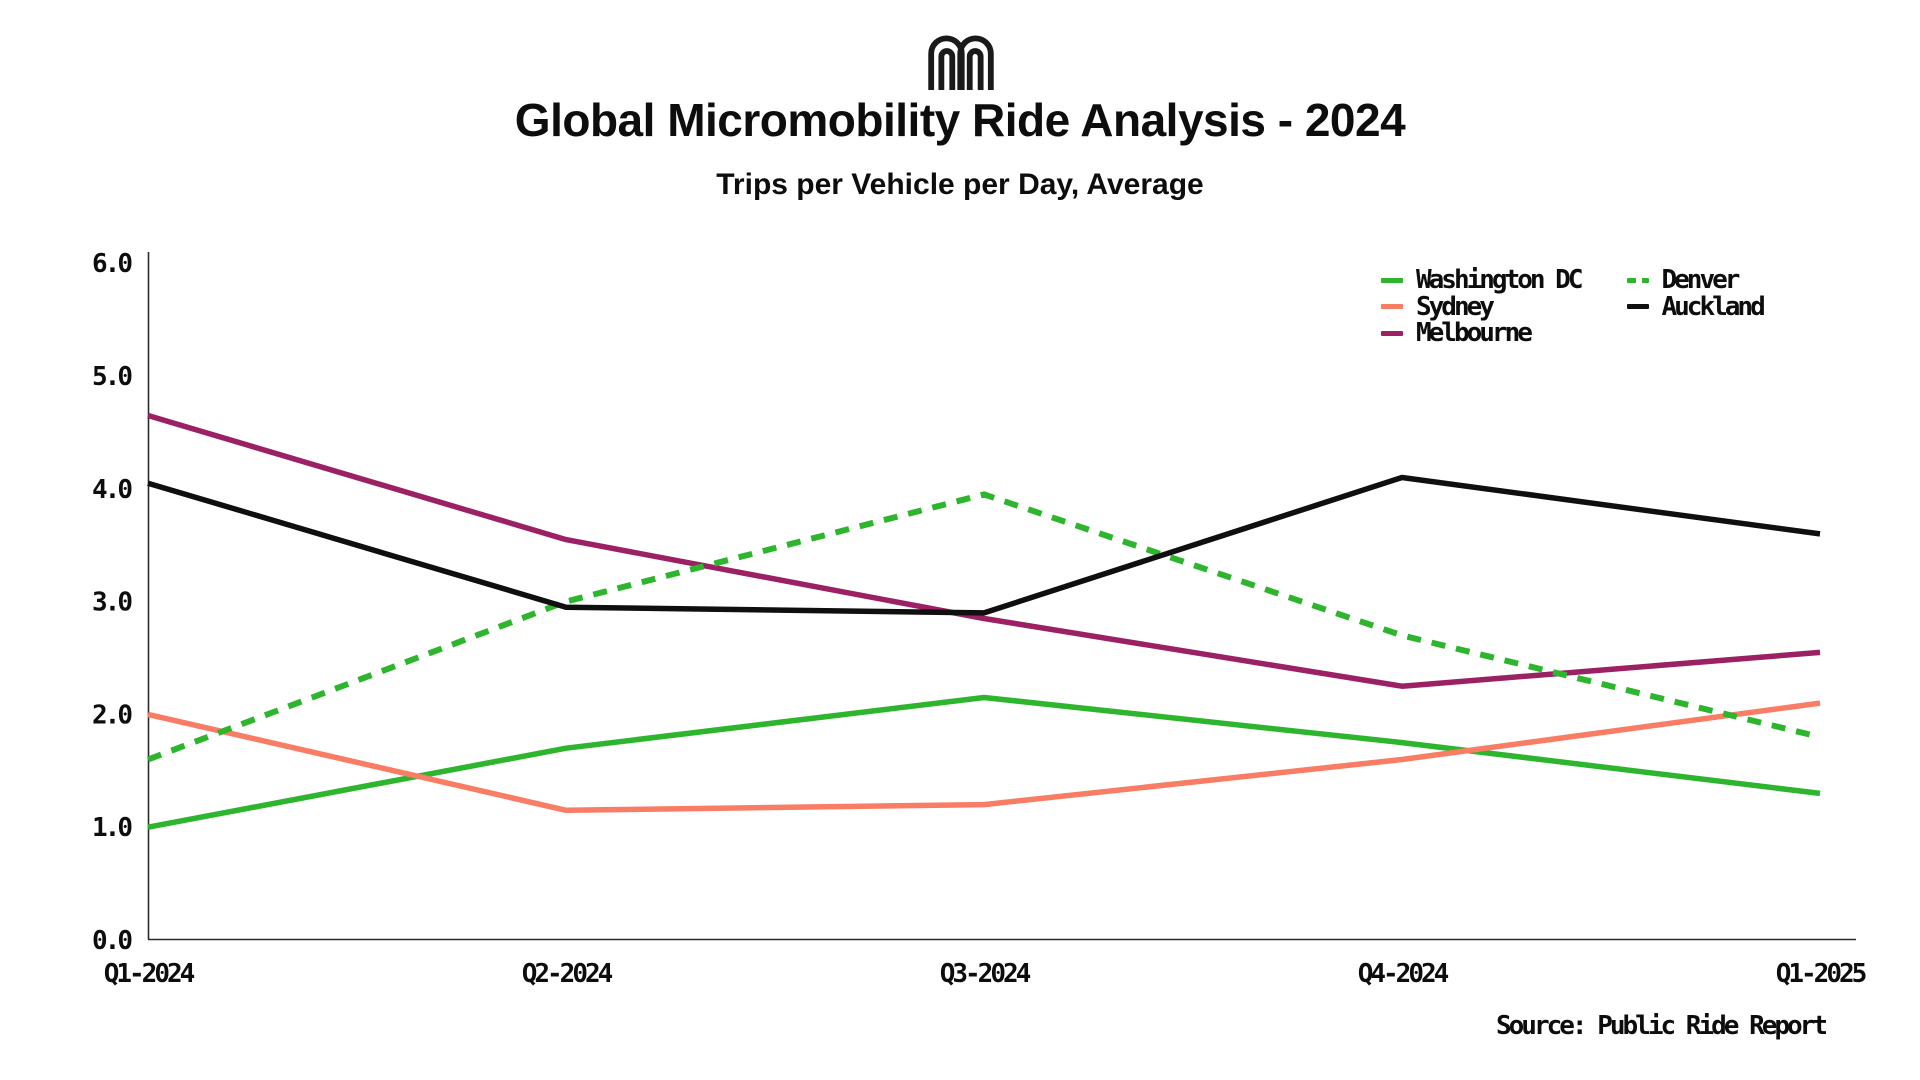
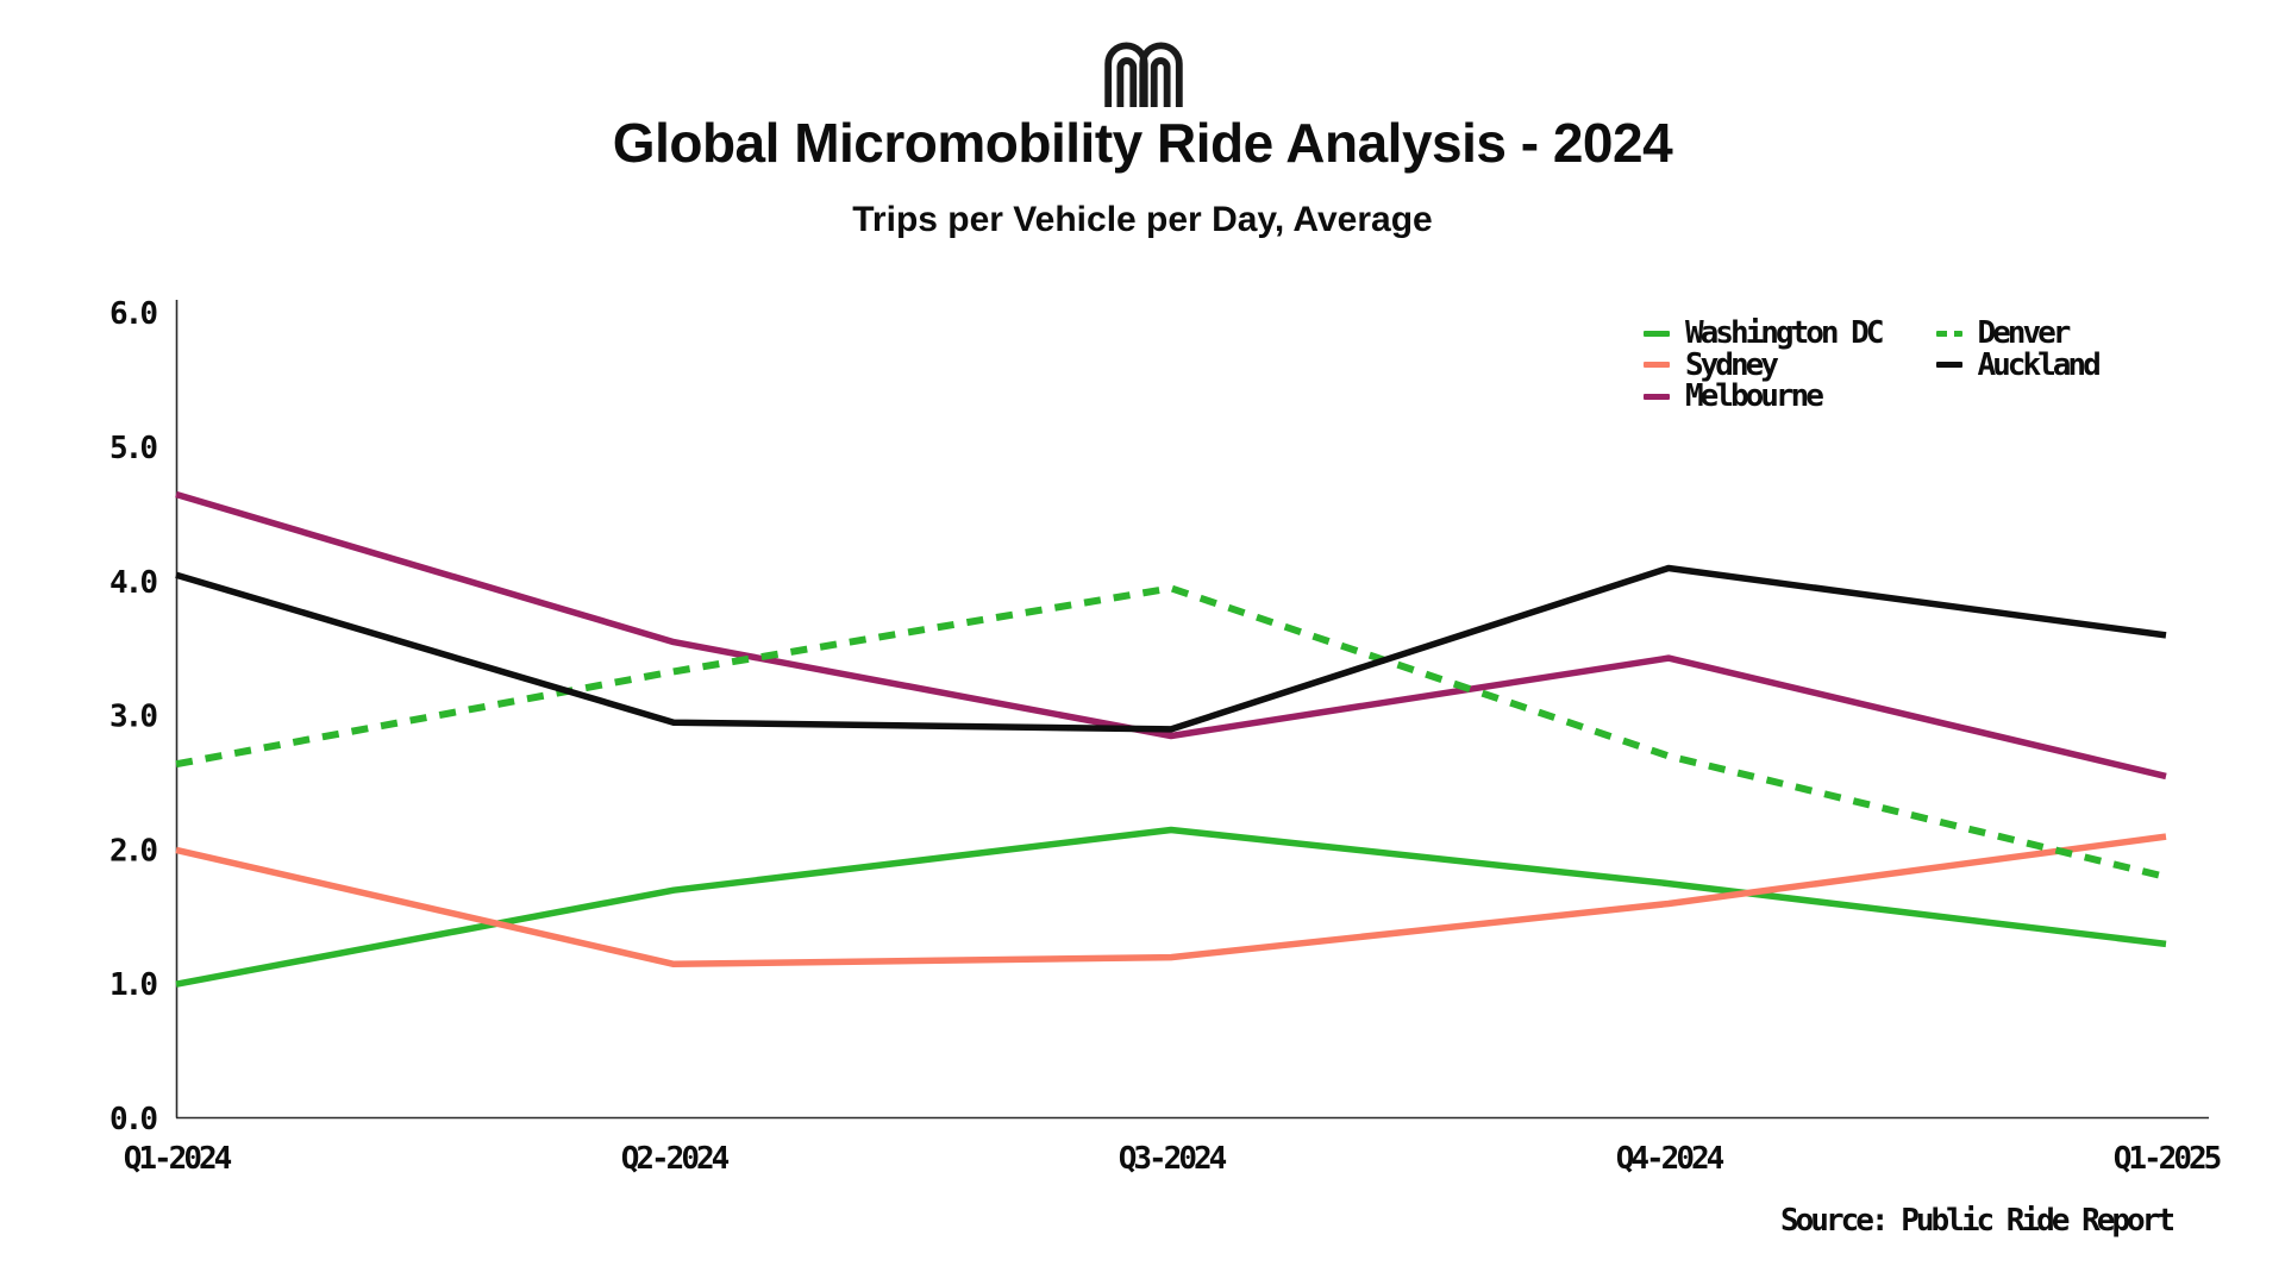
Denver/Q1-2024: 1.60 -> 2.64
Denver/Q2-2024: 3.00 -> 3.33
Melbourne/Q4-2024: 2.25 -> 3.43
